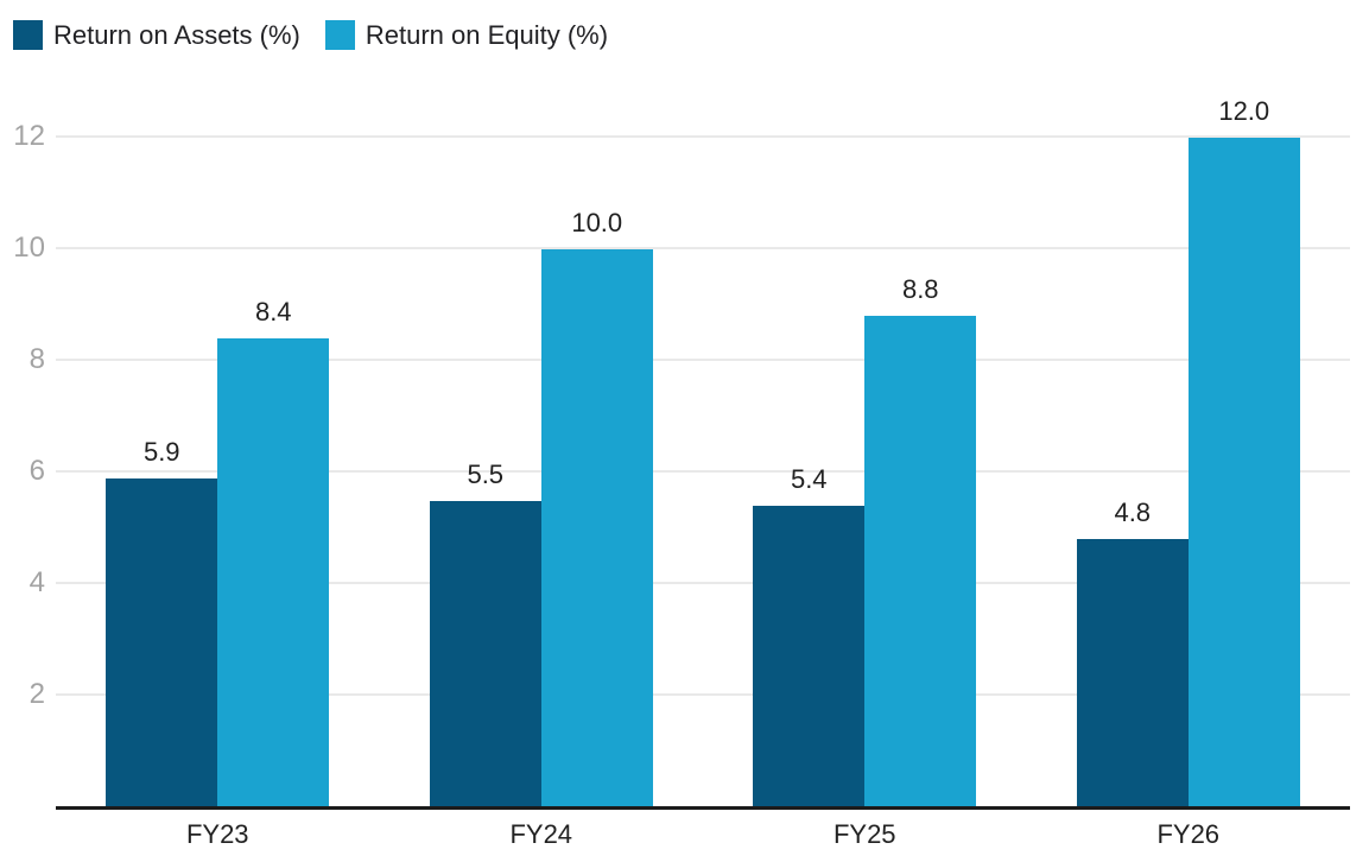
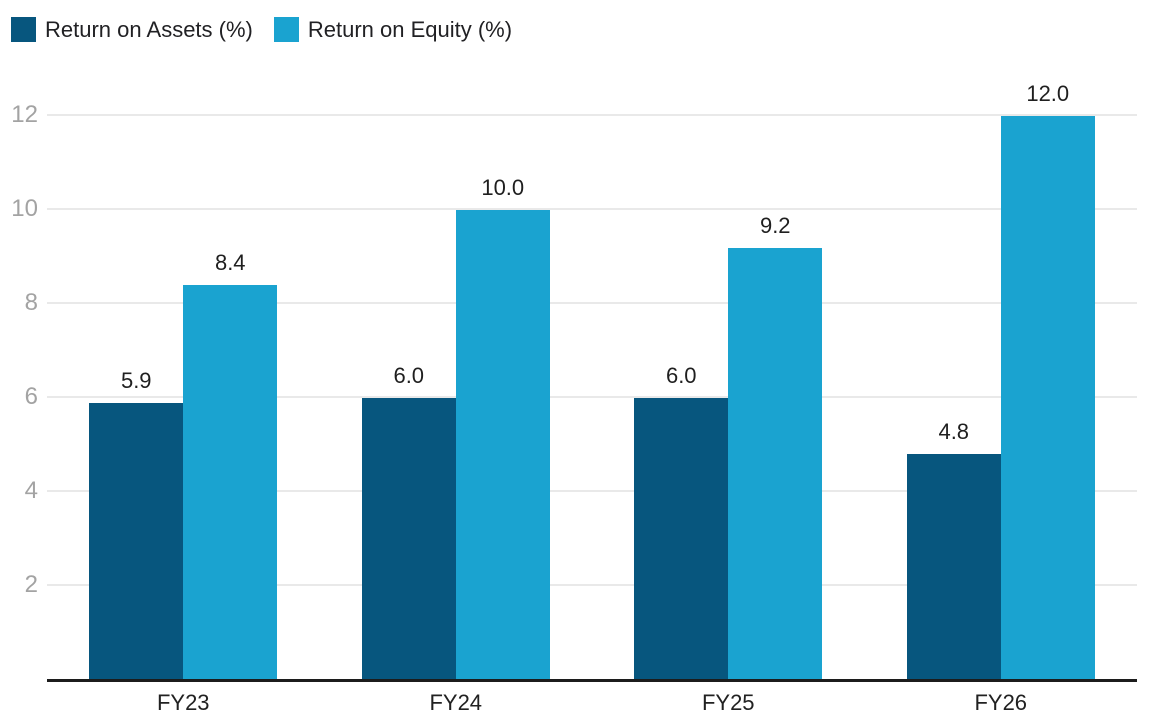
Return on Assets (%)/FY24: 5.5 -> 6.0
Return on Assets (%)/FY25: 5.4 -> 6.0
Return on Equity (%)/FY25: 8.8 -> 9.2
